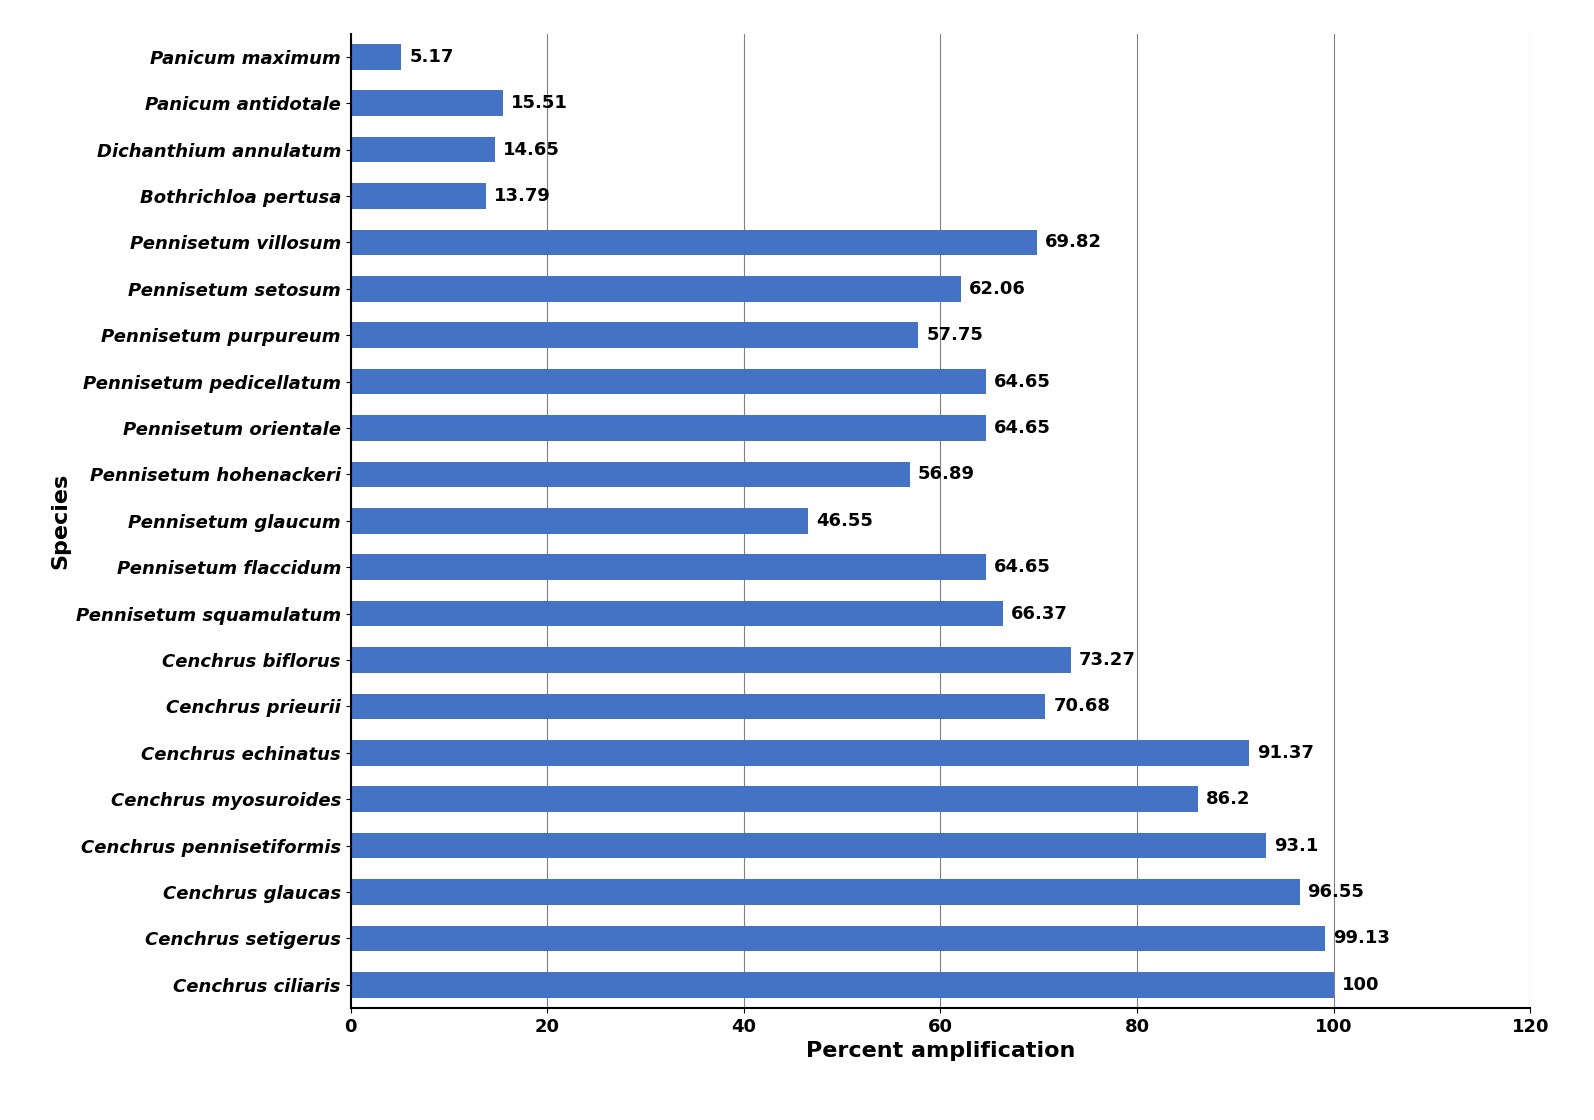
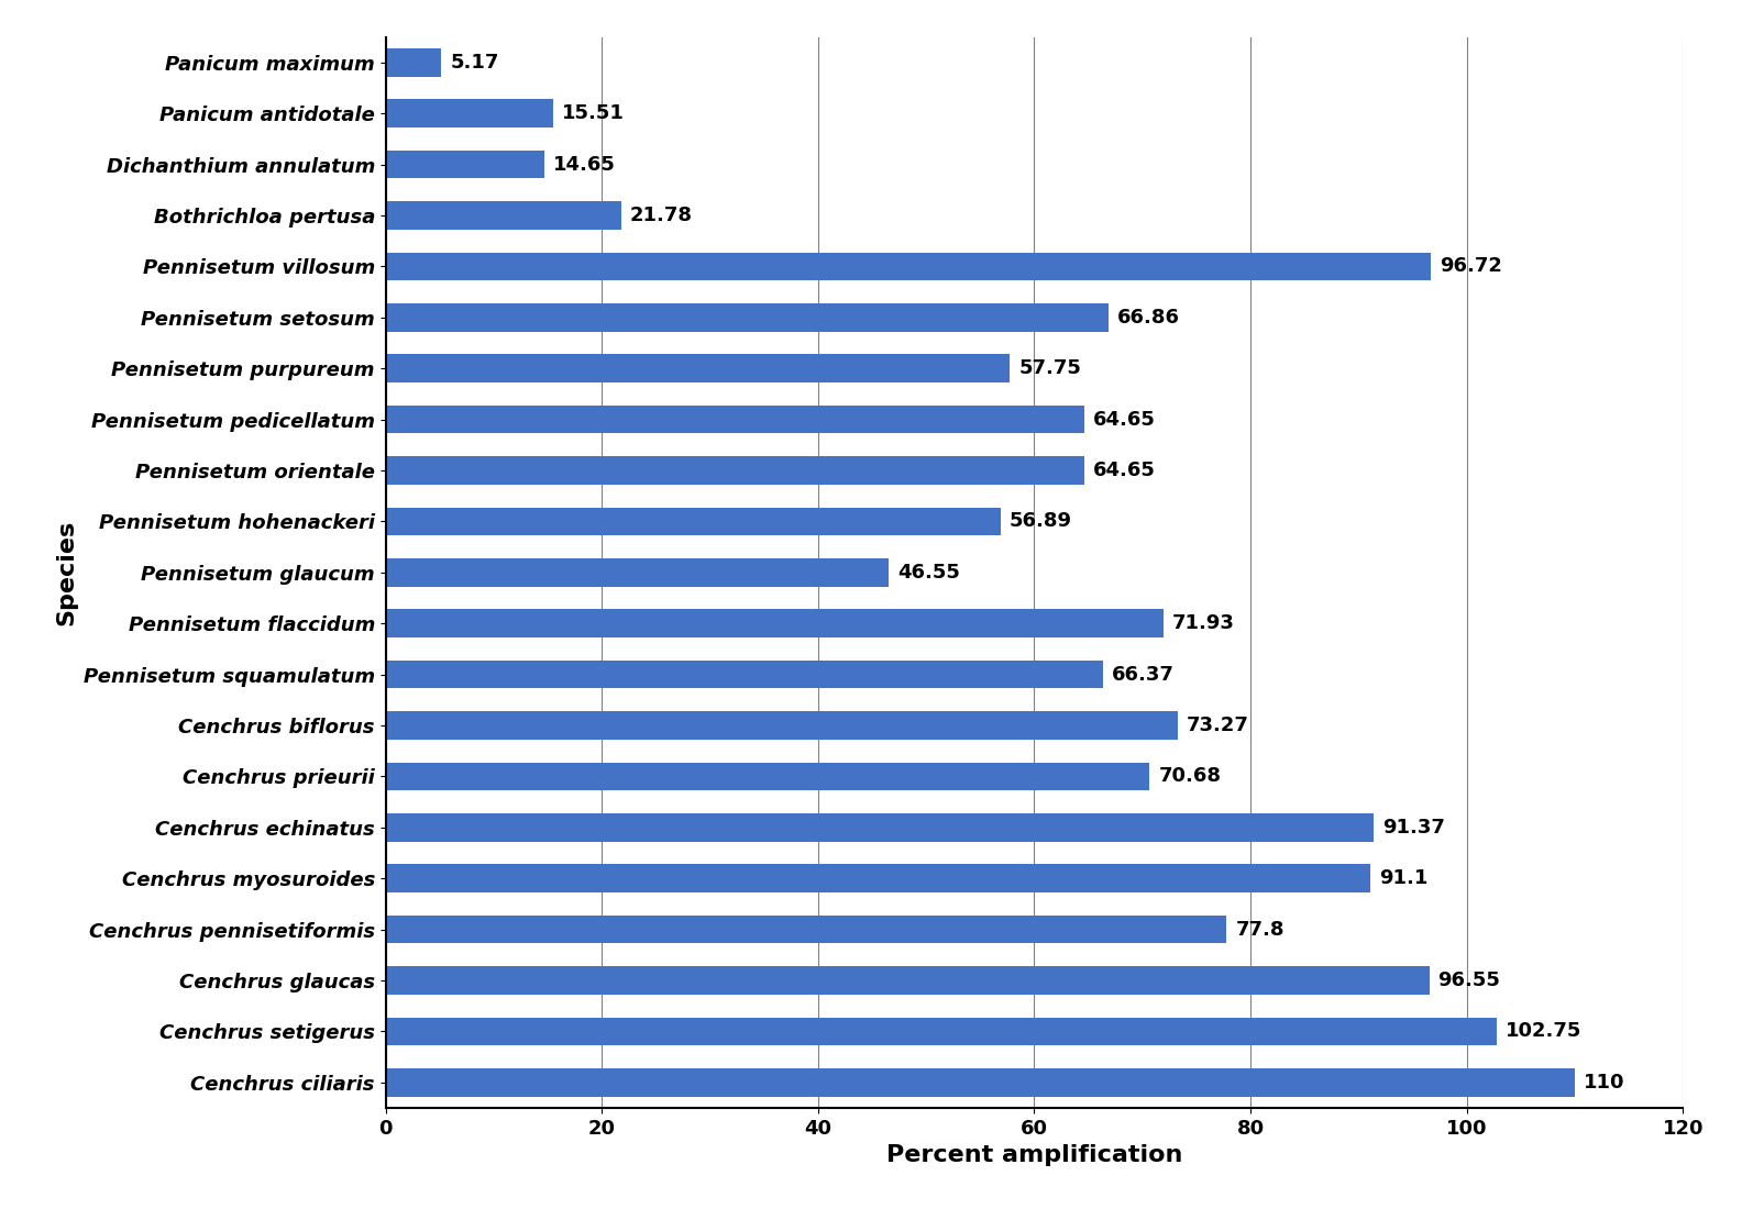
Bothrichloa pertusa: 13.79 -> 21.78
Pennisetum villosum: 69.82 -> 96.72
Pennisetum setosum: 62.06 -> 66.86
Pennisetum flaccidum: 64.65 -> 71.93
Cenchrus myosuroides: 86.2 -> 91.1
Cenchrus pennisetiformis: 93.1 -> 77.8
Cenchrus setigerus: 99.13 -> 102.75
Cenchrus ciliaris: 100 -> 110
